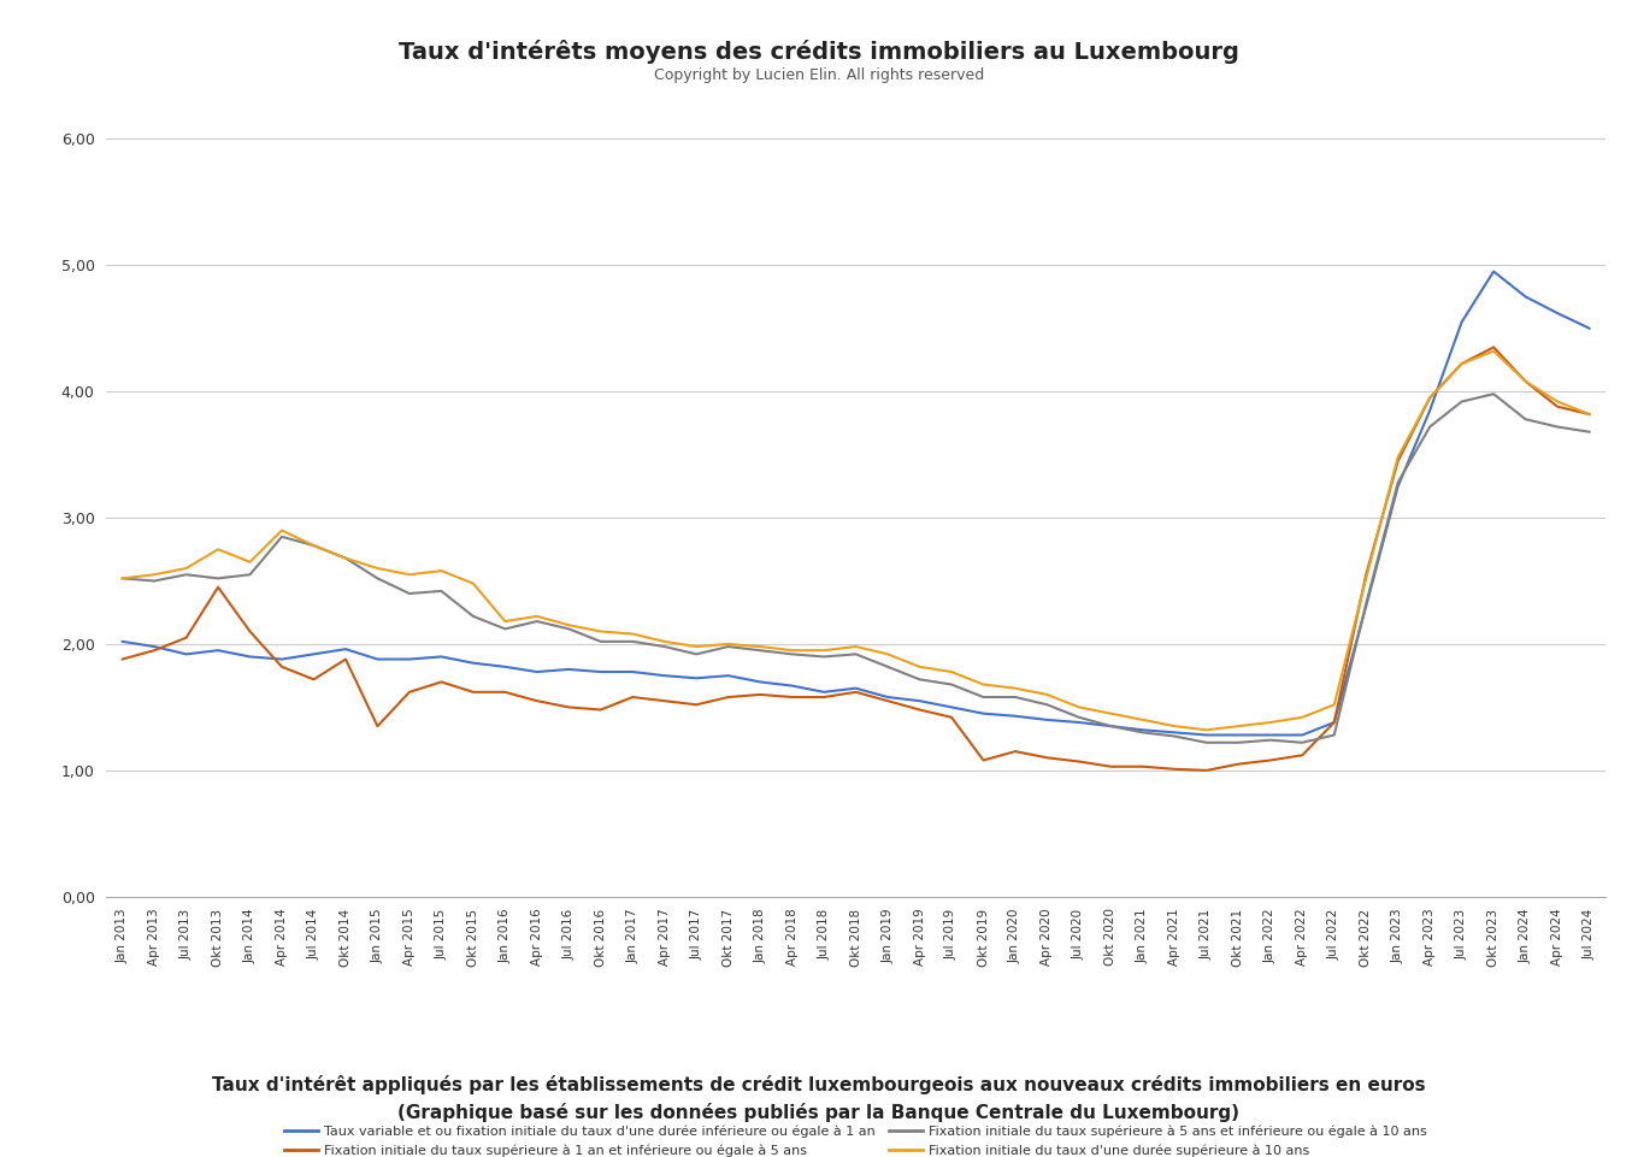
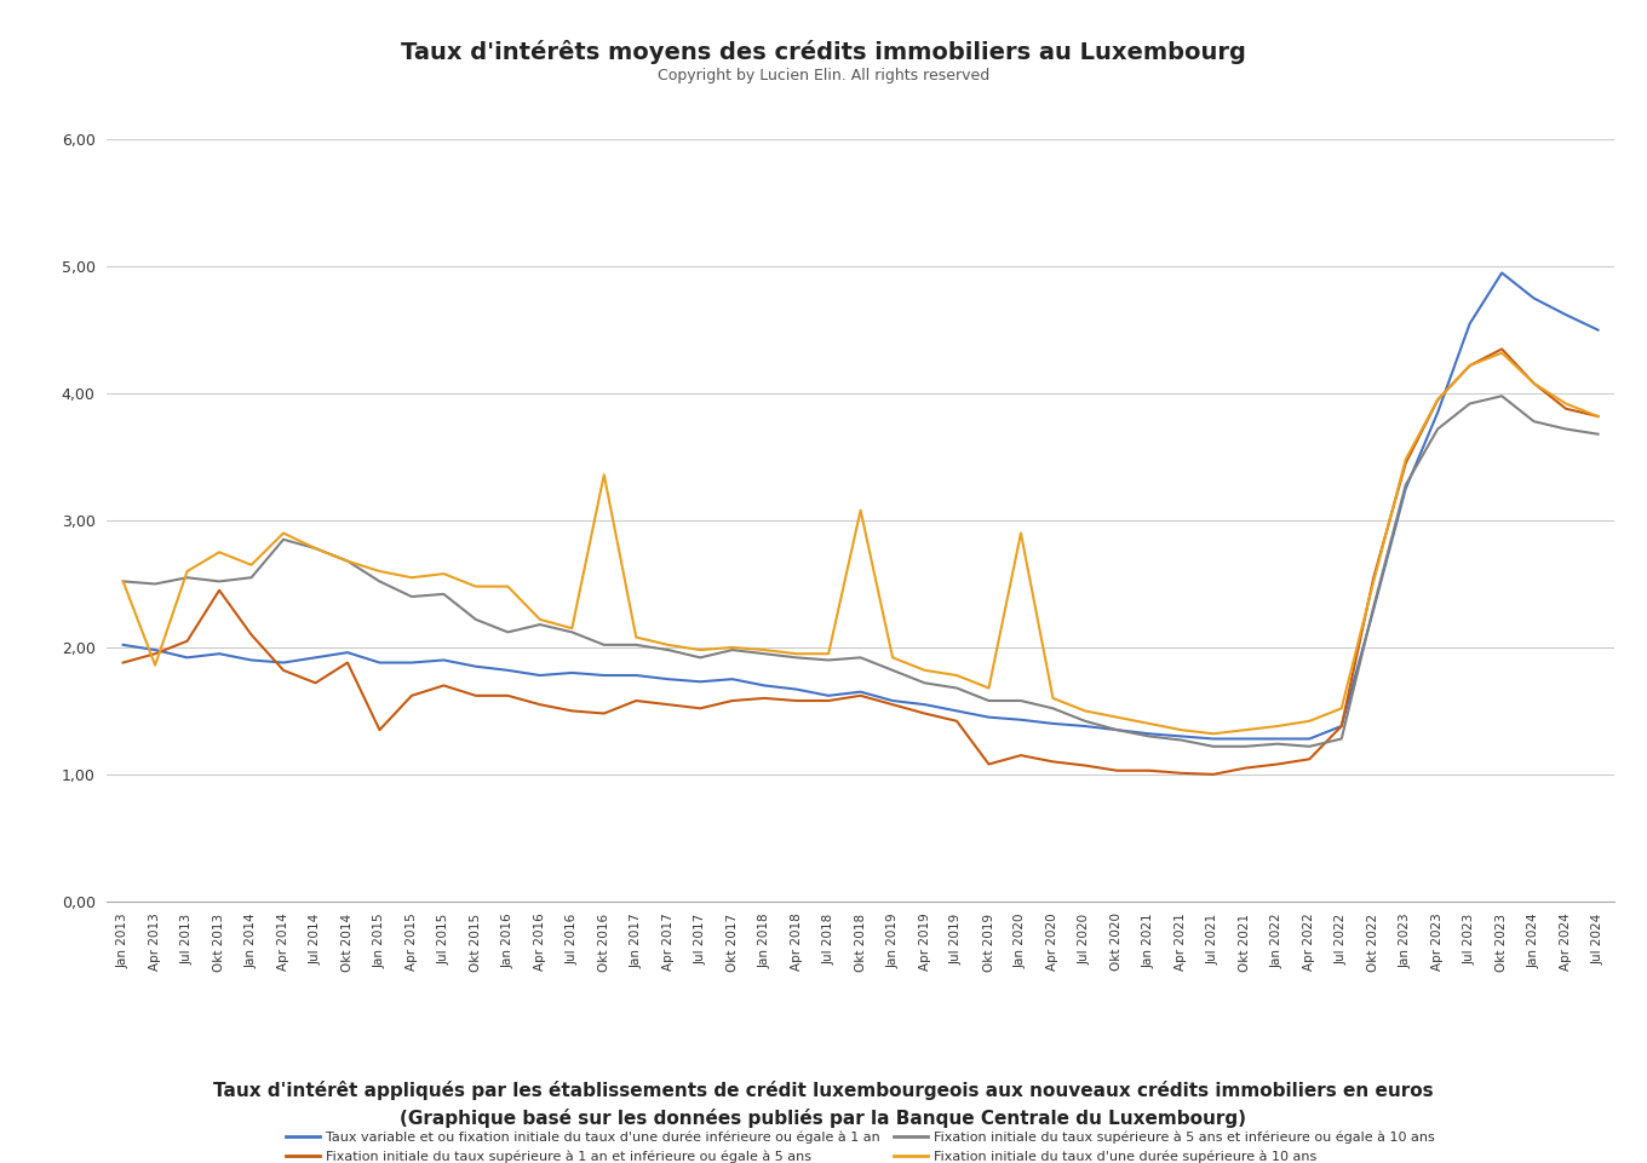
Fixation initiale du taux d'une durée supérieure à 10 ans/Apr 2013: 2,55 -> 1,86
Fixation initiale du taux d'une durée supérieure à 10 ans/Jan 2016: 2,18 -> 2,48
Fixation initiale du taux d'une durée supérieure à 10 ans/Okt 2016: 2,10 -> 3,36
Fixation initiale du taux d'une durée supérieure à 10 ans/Okt 2018: 1,98 -> 3,08
Fixation initiale du taux d'une durée supérieure à 10 ans/Jan 2020: 1,65 -> 2,90
